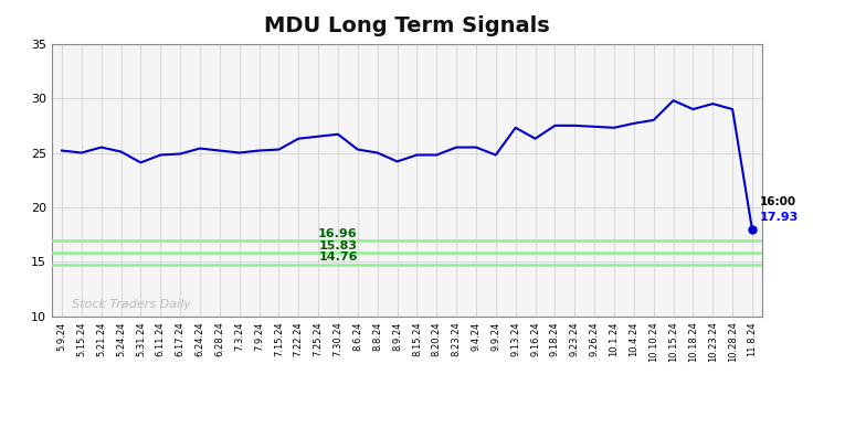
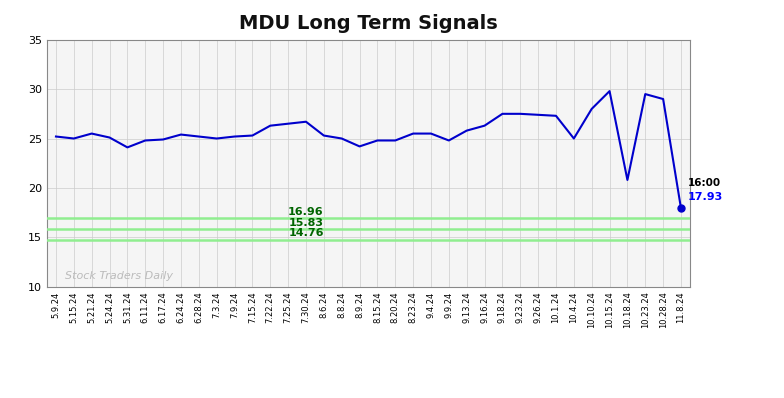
9.13.24: 27.3 -> 25.8
10.4.24: 27.7 -> 25.0
10.18.24: 29.0 -> 20.8
